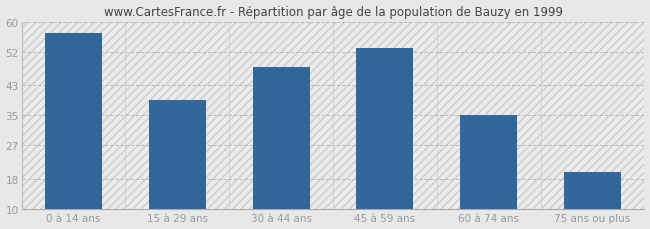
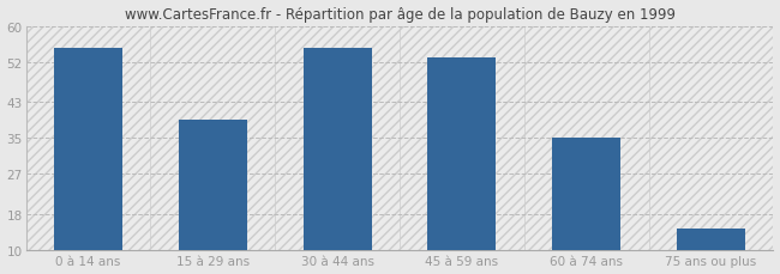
0 à 14 ans: 57 -> 55
30 à 44 ans: 48 -> 55
75 ans ou plus: 20 -> 15
